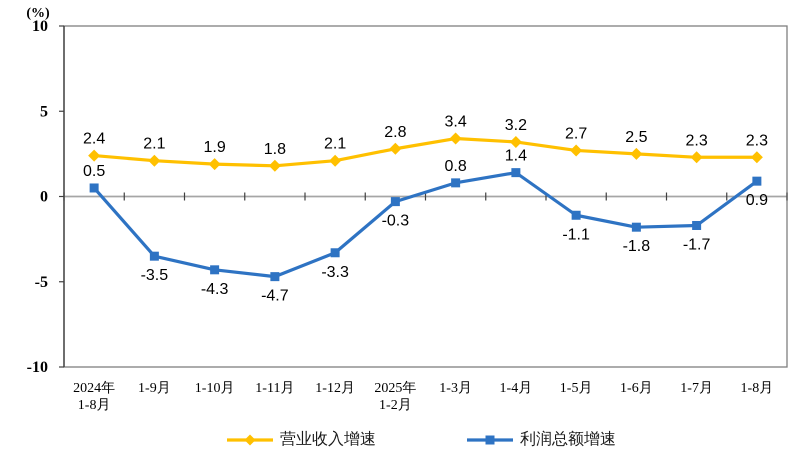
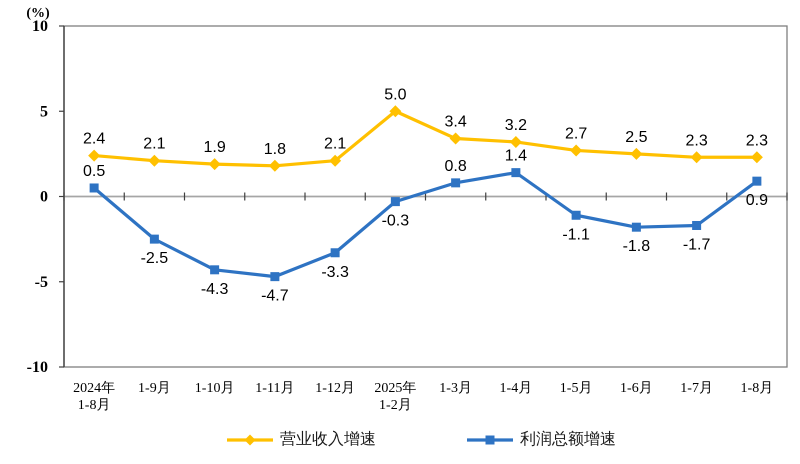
利润总额增速/1-9月: -3.5 -> -2.5
营业收入增速/2025年 1-2月: 2.8 -> 5.0
